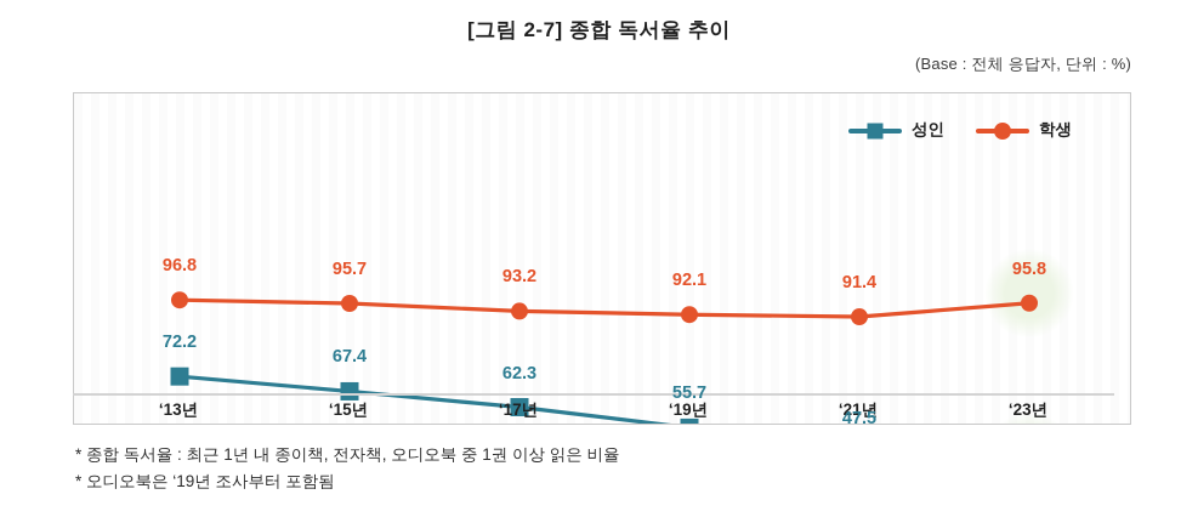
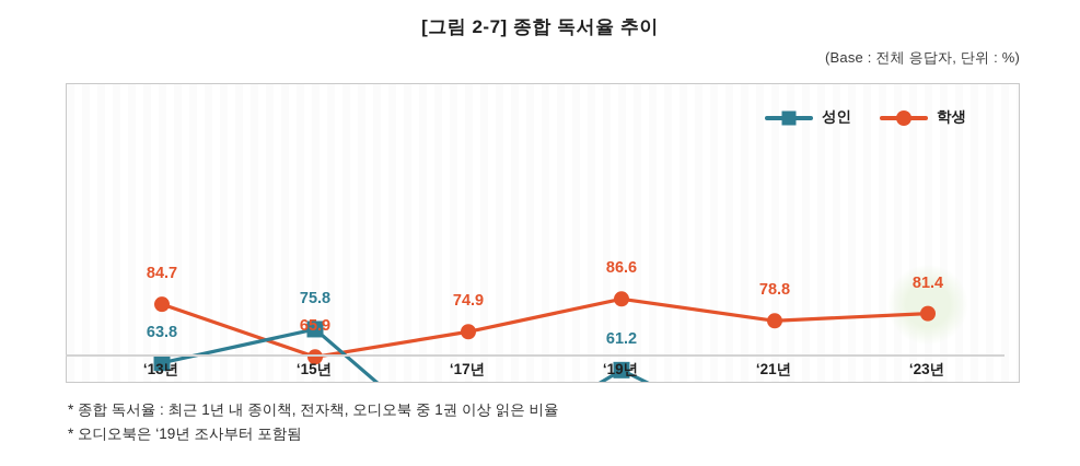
학생/‘13년: 96.8 -> 84.7
성인/‘13년: 72.2 -> 63.8
학생/‘15년: 95.7 -> 65.9
성인/‘15년: 67.4 -> 75.8
학생/‘17년: 93.2 -> 74.9
성인/‘17년: 62.3 -> 28.6
학생/‘19년: 92.1 -> 86.6
성인/‘19년: 55.7 -> 61.2
학생/‘21년: 91.4 -> 78.8
성인/‘21년: 47.5 -> 34.5
학생/‘23년: 95.8 -> 81.4
성인/‘23년: 43.0 -> 22.7
